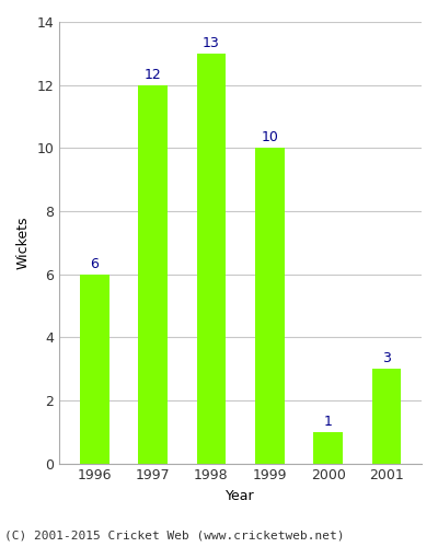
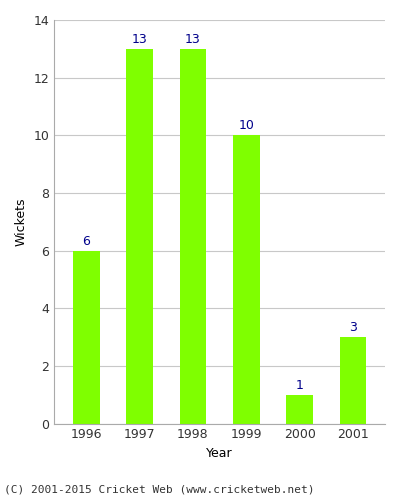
1997: 12 -> 13
